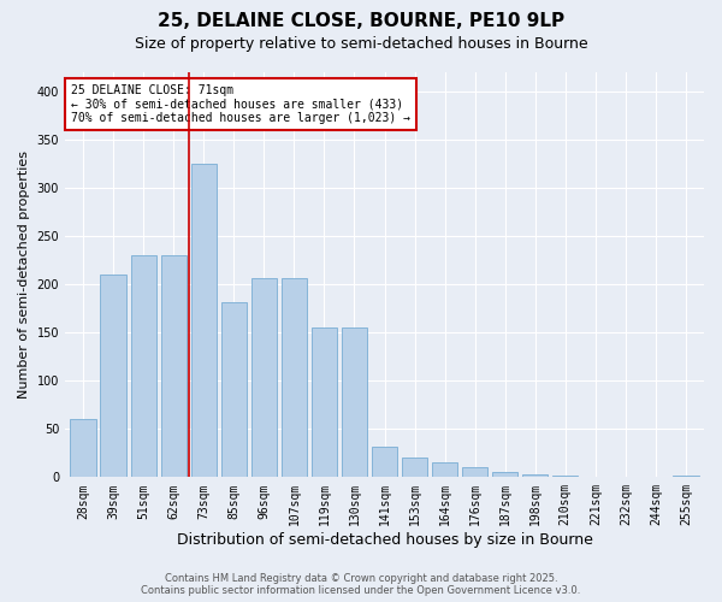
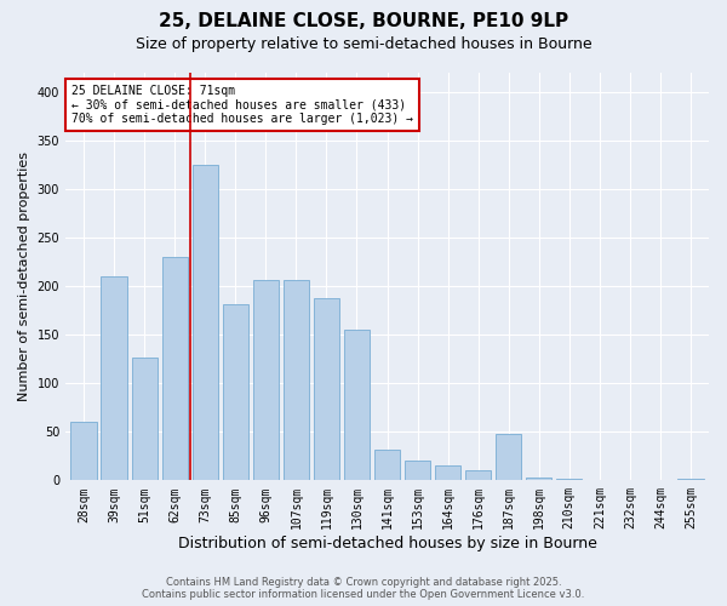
51sqm: 230 -> 126
119sqm: 155 -> 188
187sqm: 5 -> 48
